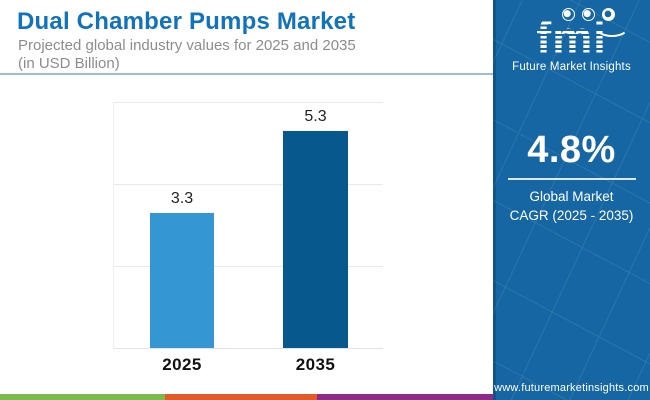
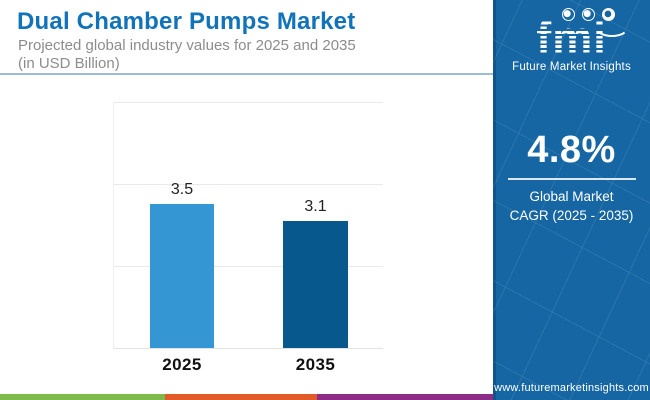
2025: 3.3 -> 3.5
2035: 5.3 -> 3.1
